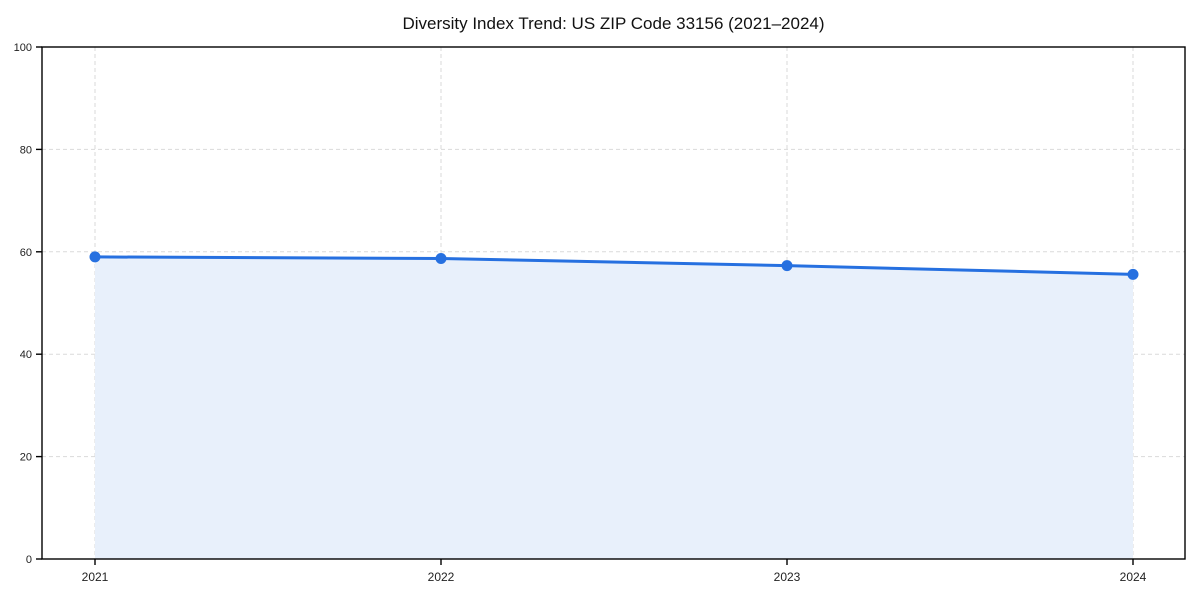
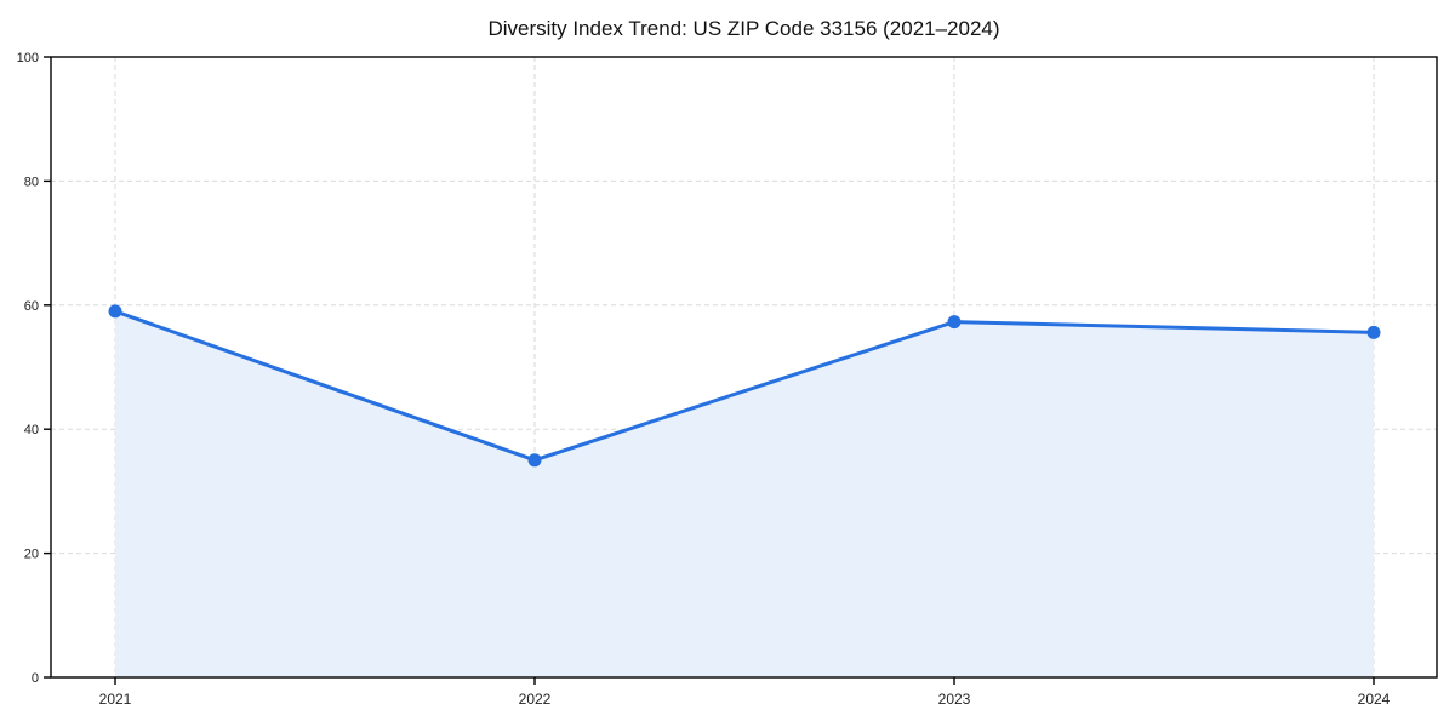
2022: 59 -> 35
